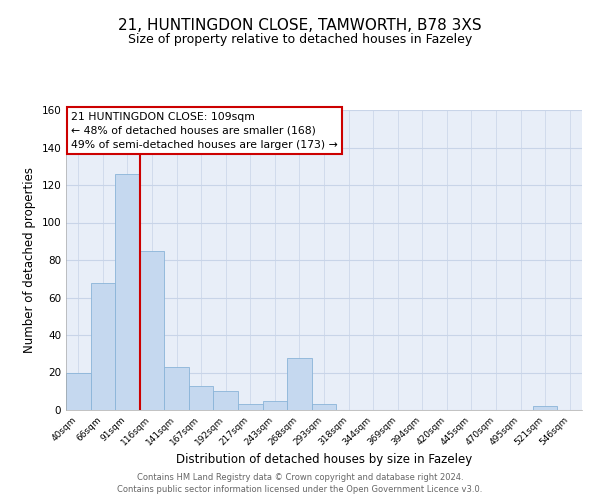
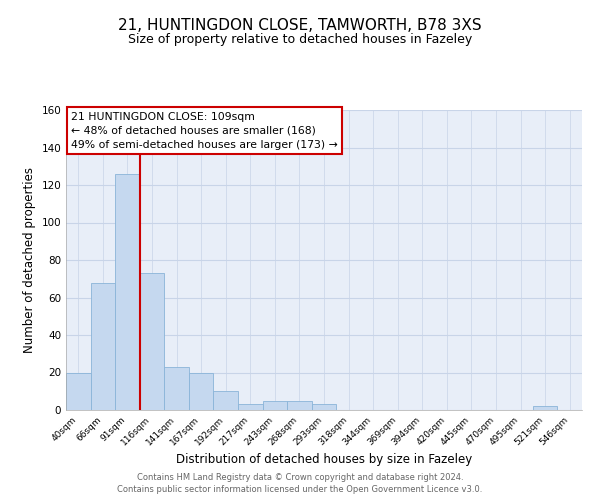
116sqm: 85 -> 73
167sqm: 13 -> 20
268sqm: 28 -> 5
